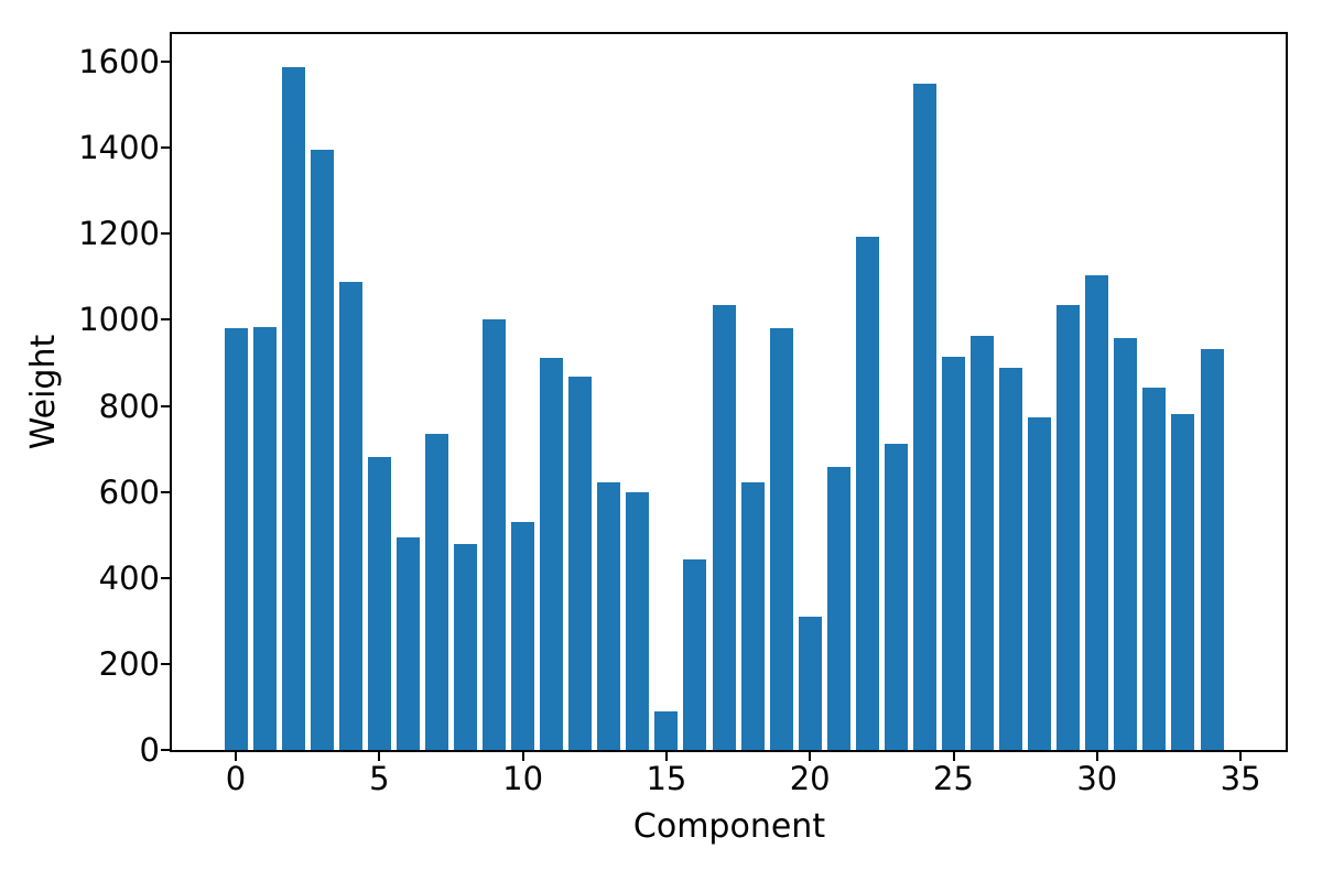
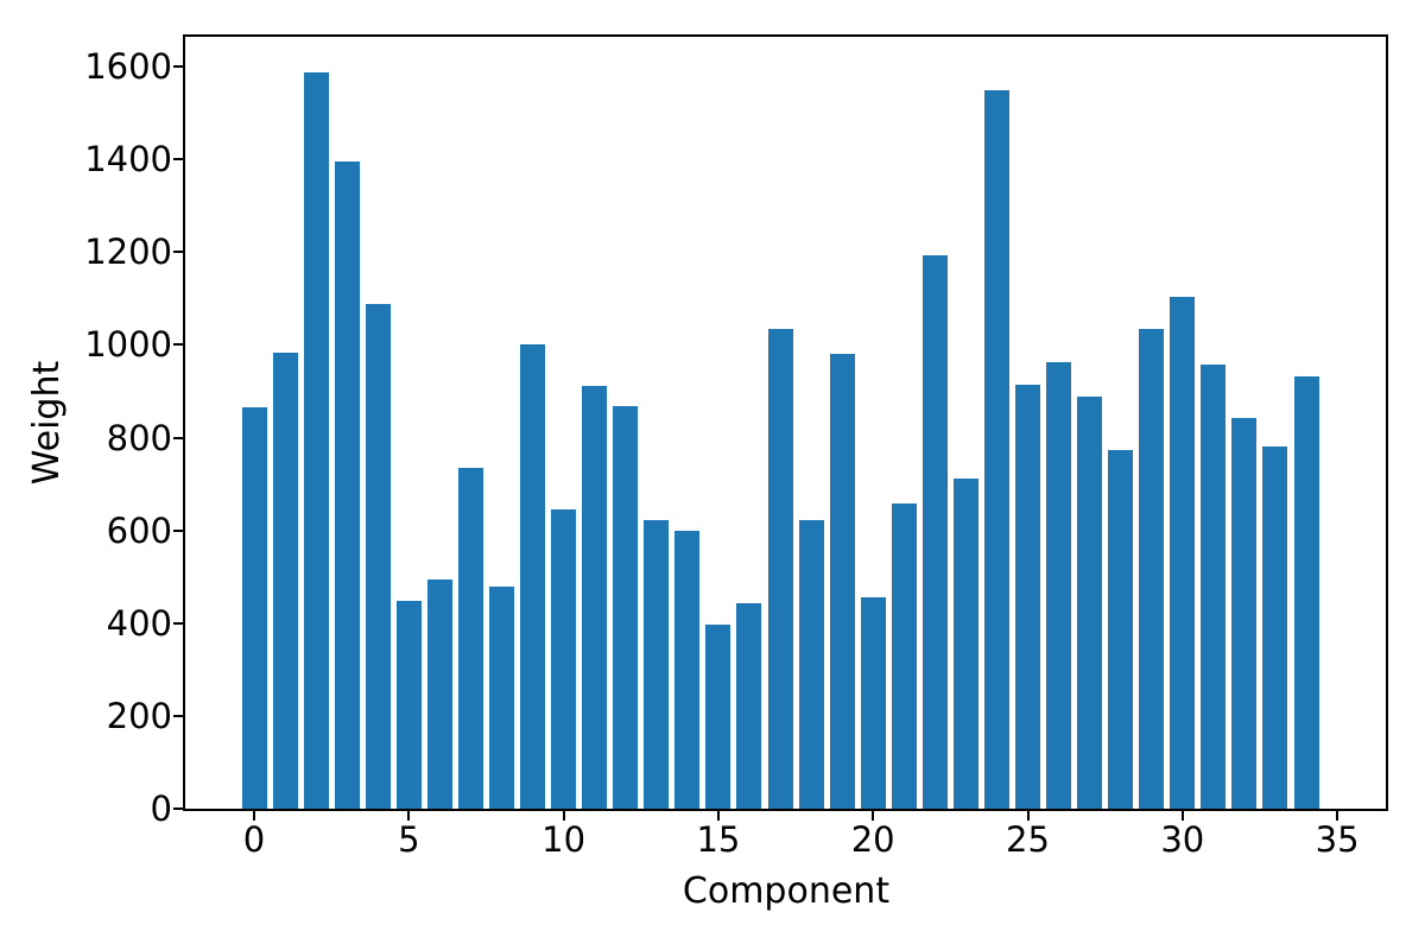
0: 980 -> 870
5: 680 -> 450
10: 530 -> 650
15: 90 -> 400
20: 310 -> 460
